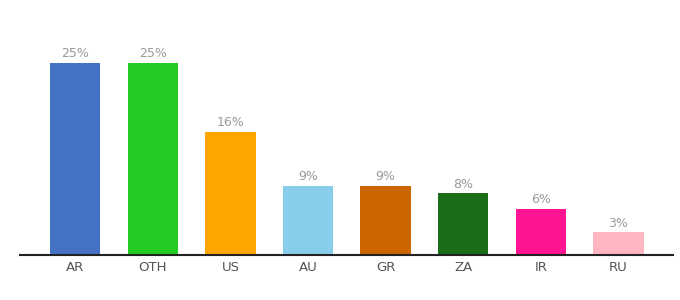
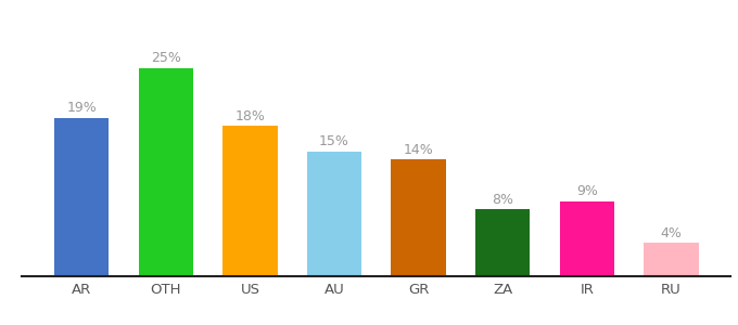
AR: 25% -> 19%
US: 16% -> 18%
AU: 9% -> 15%
GR: 9% -> 14%
IR: 6% -> 9%
RU: 3% -> 4%
